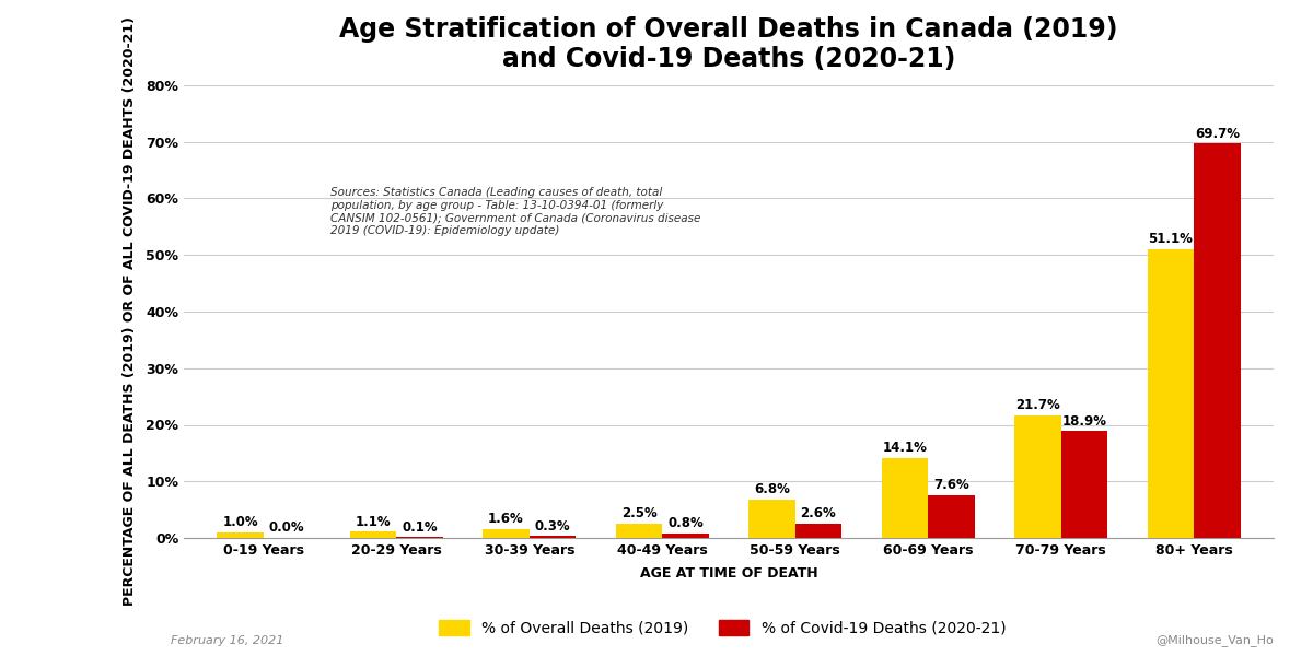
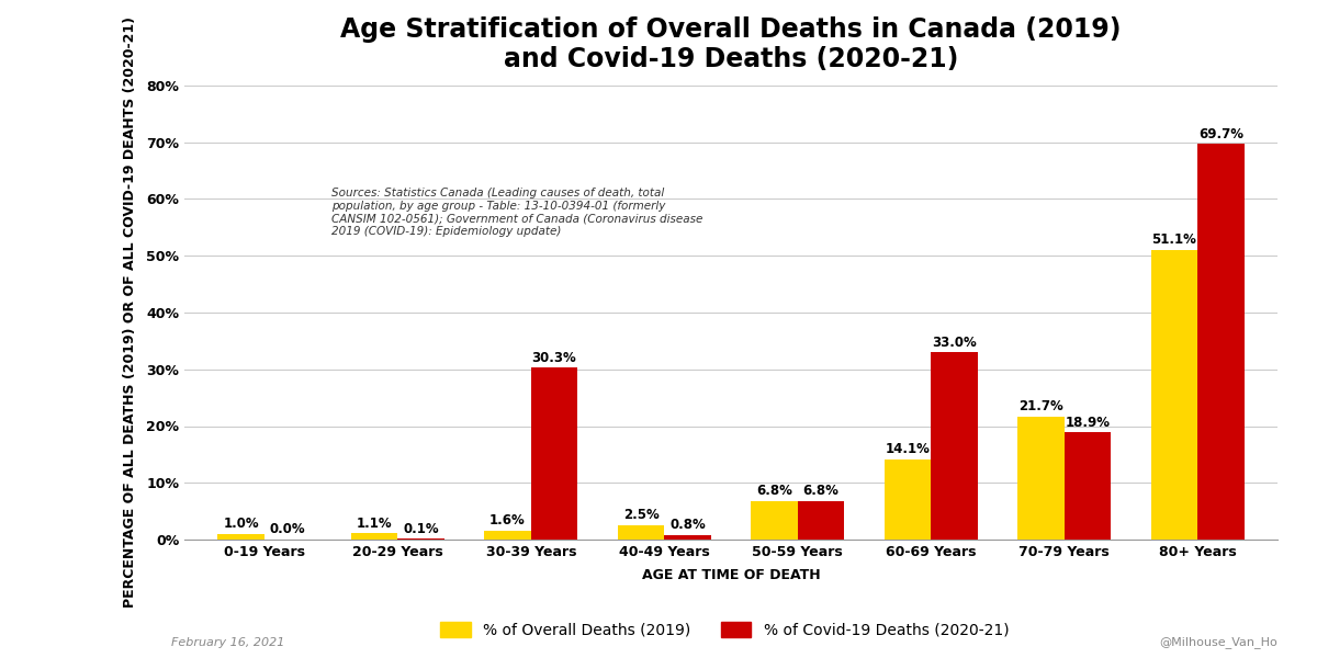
% of Covid-19 Deaths (2020-21)/30-39 Years: 0.3% -> 30.3%
% of Covid-19 Deaths (2020-21)/50-59 Years: 2.6% -> 6.8%
% of Covid-19 Deaths (2020-21)/60-69 Years: 7.6% -> 33.0%
